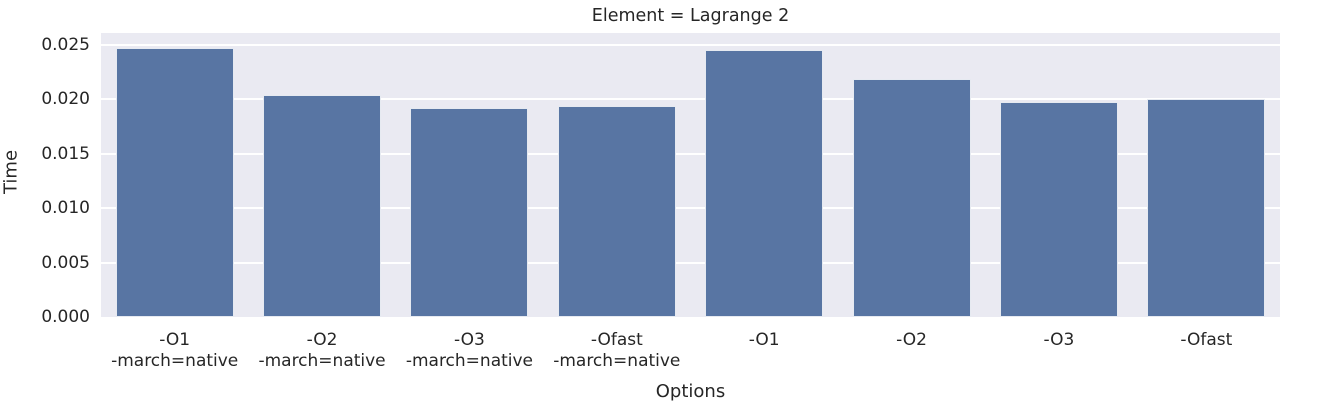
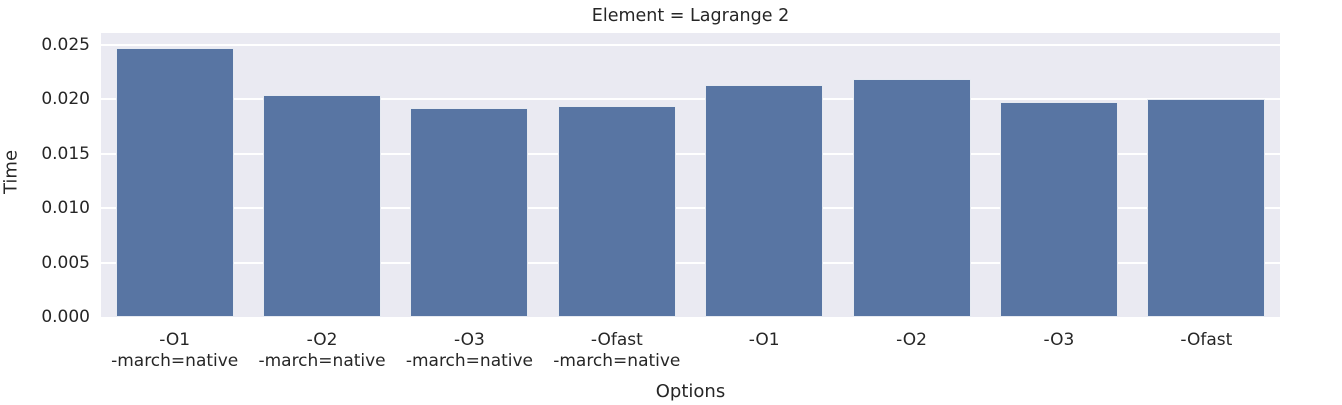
-O1: 0.0245 -> 0.0213
